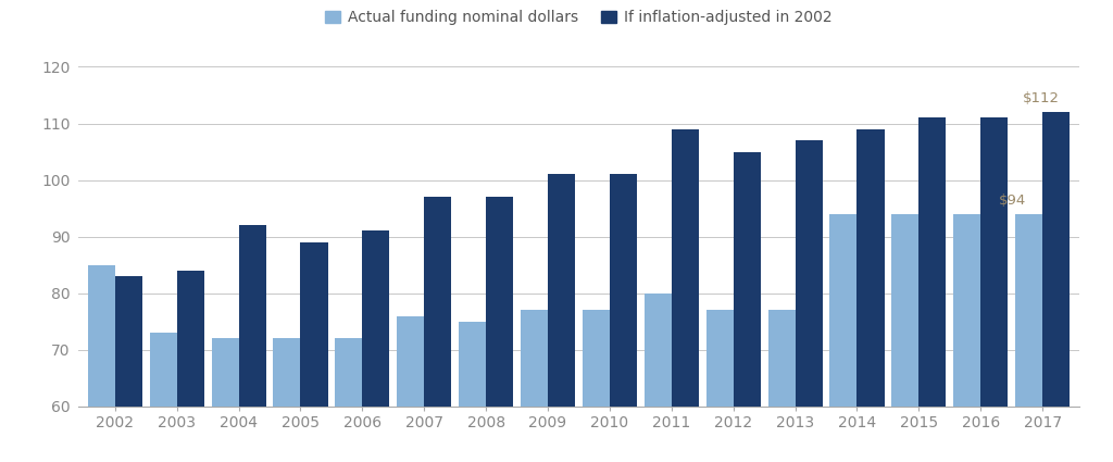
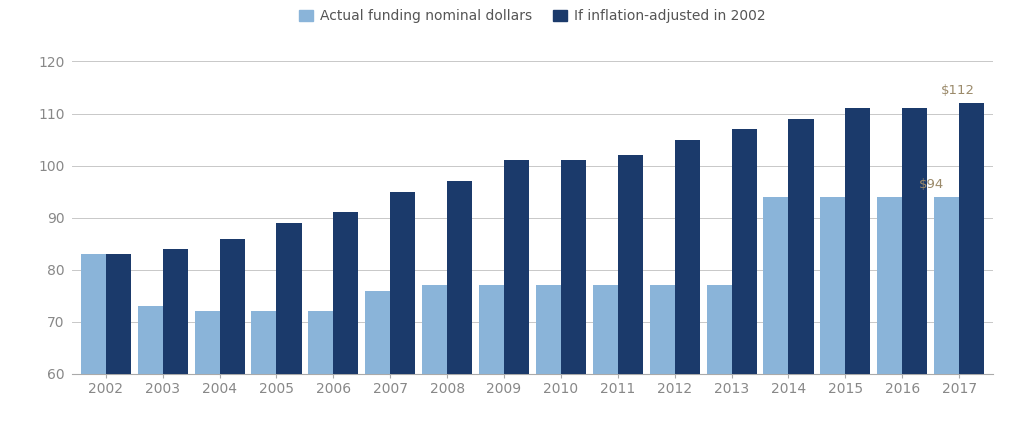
Actual funding nominal dollars/2002: 85 -> 83
If inflation-adjusted in 2002/2004: 92 -> 86
If inflation-adjusted in 2002/2007: 97 -> 95
Actual funding nominal dollars/2008: 75 -> 77
Actual funding nominal dollars/2011: 80 -> 77
If inflation-adjusted in 2002/2011: 109 -> 102
